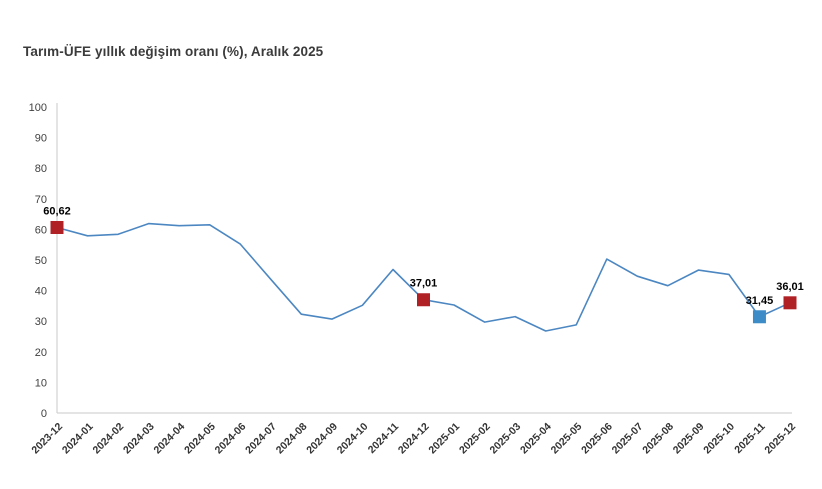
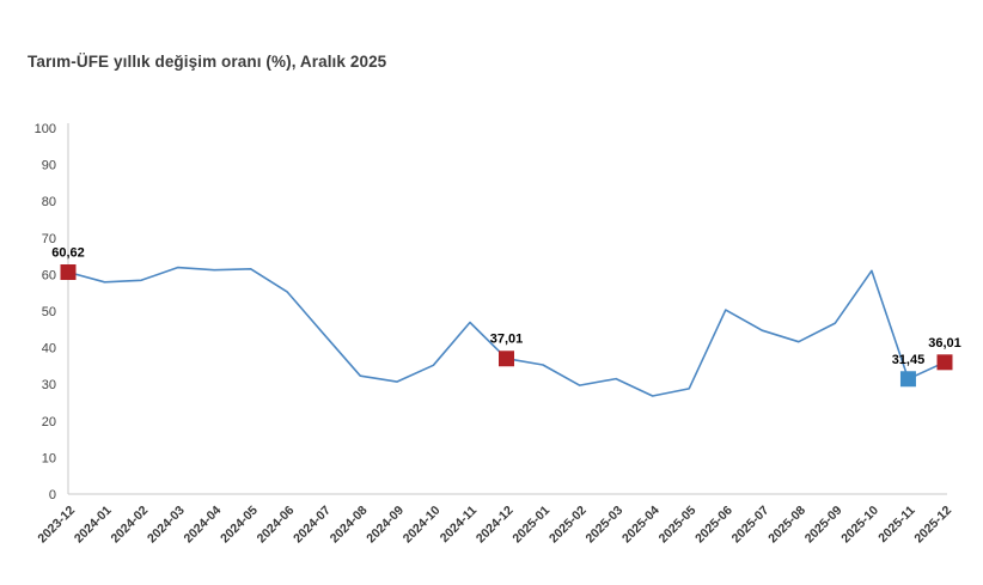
2025-10: 45 -> 61
